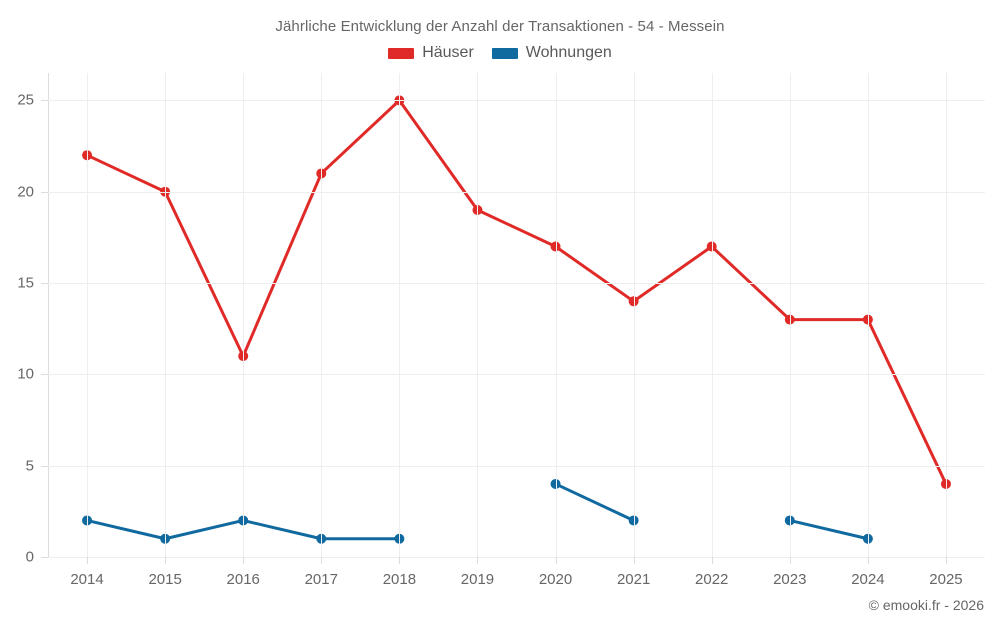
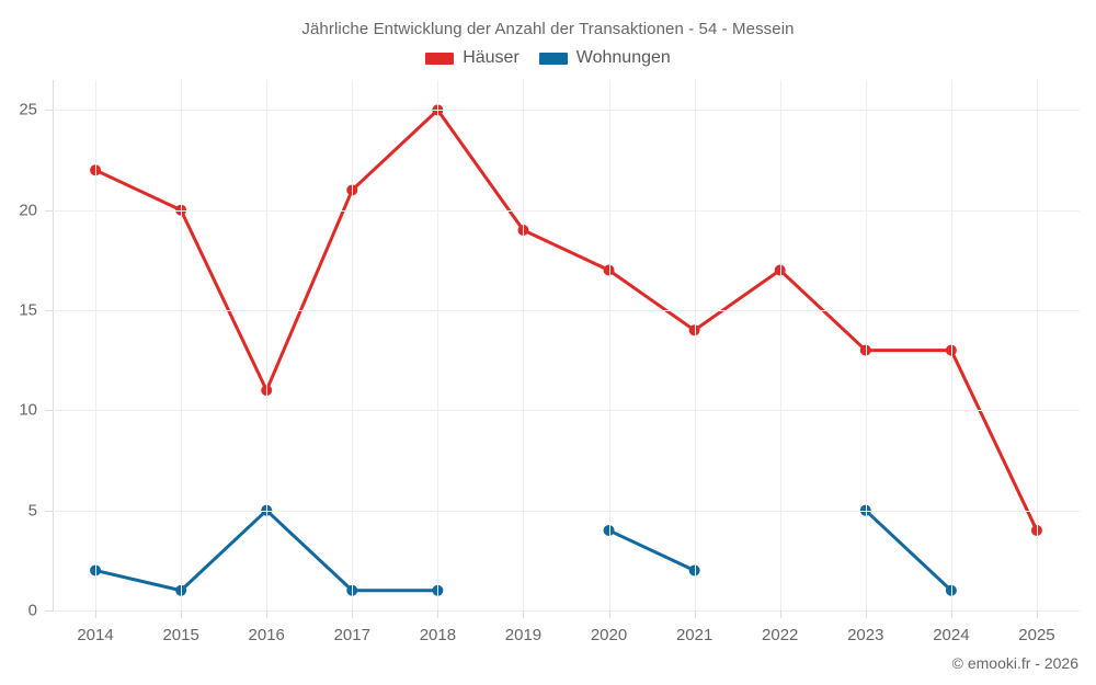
Wohnungen/2016: 2 -> 5
Wohnungen/2023: 2 -> 5
